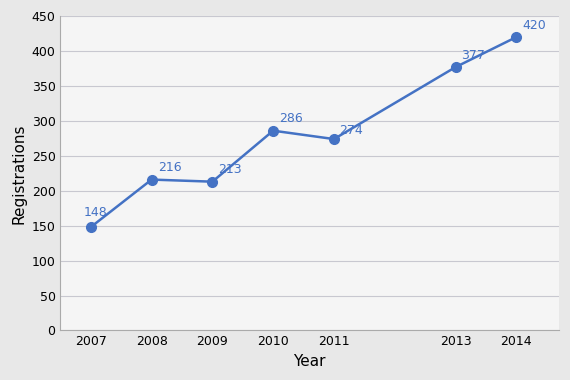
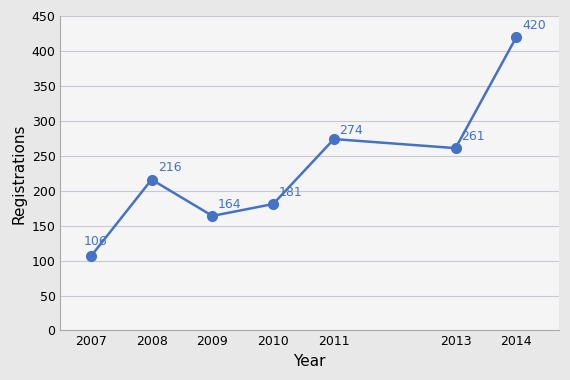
2007: 148 -> 106
2009: 213 -> 164
2010: 286 -> 181
2013: 377 -> 261
